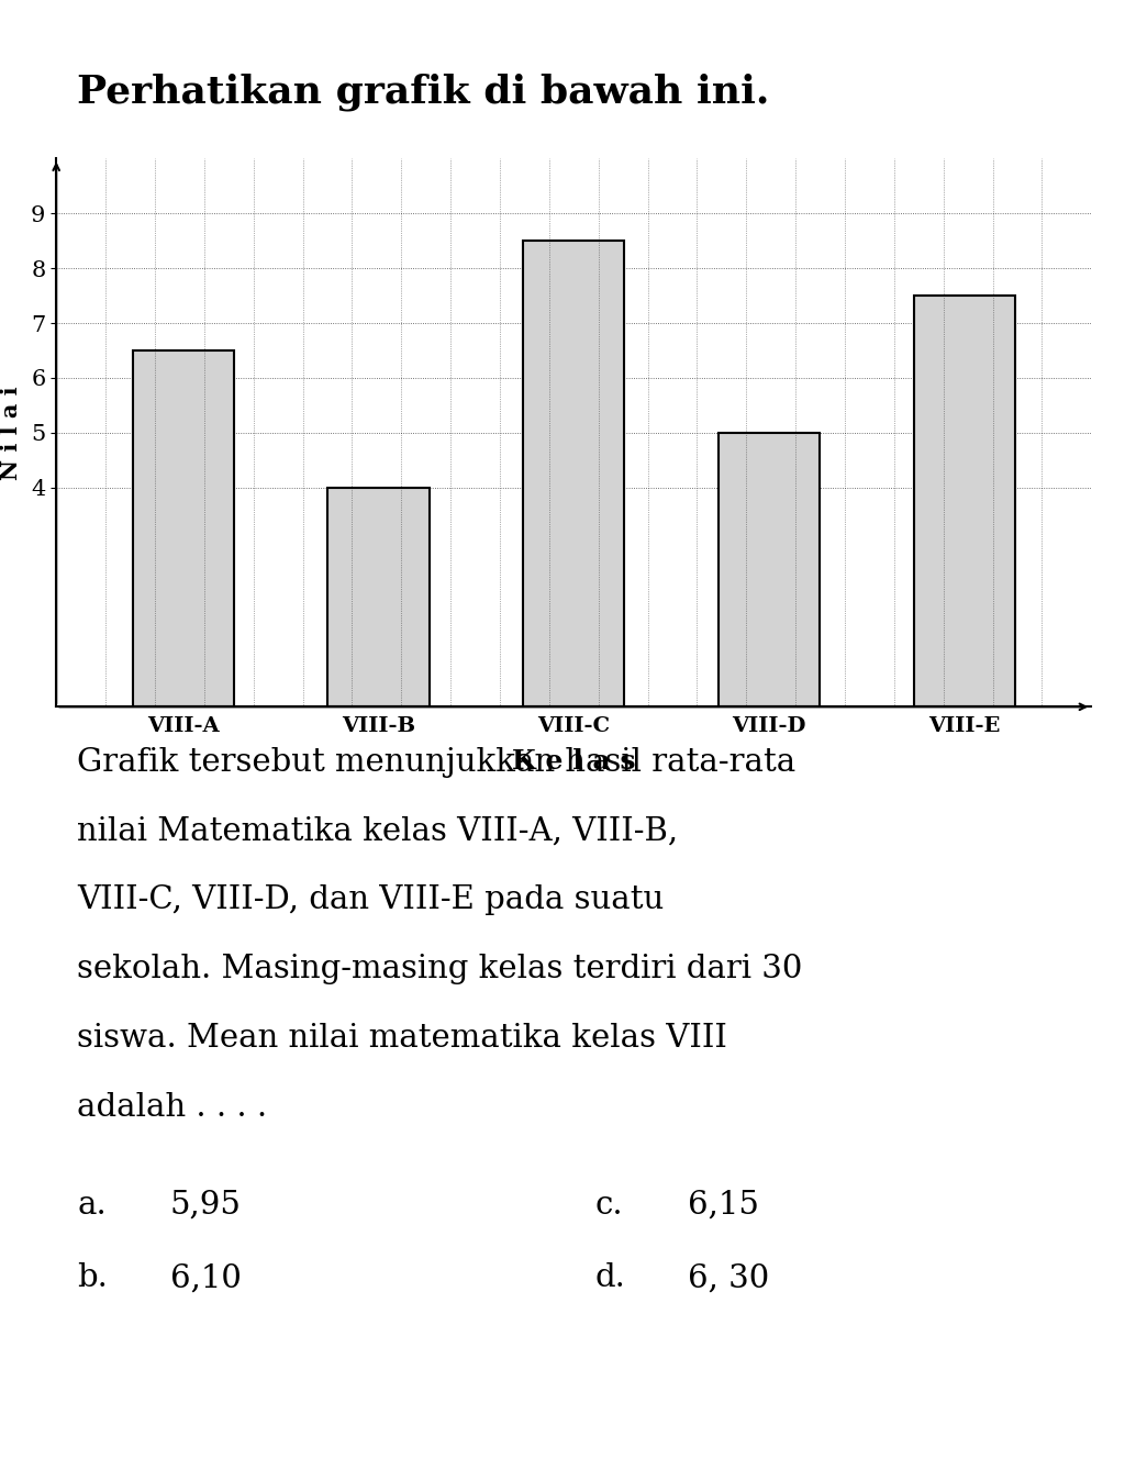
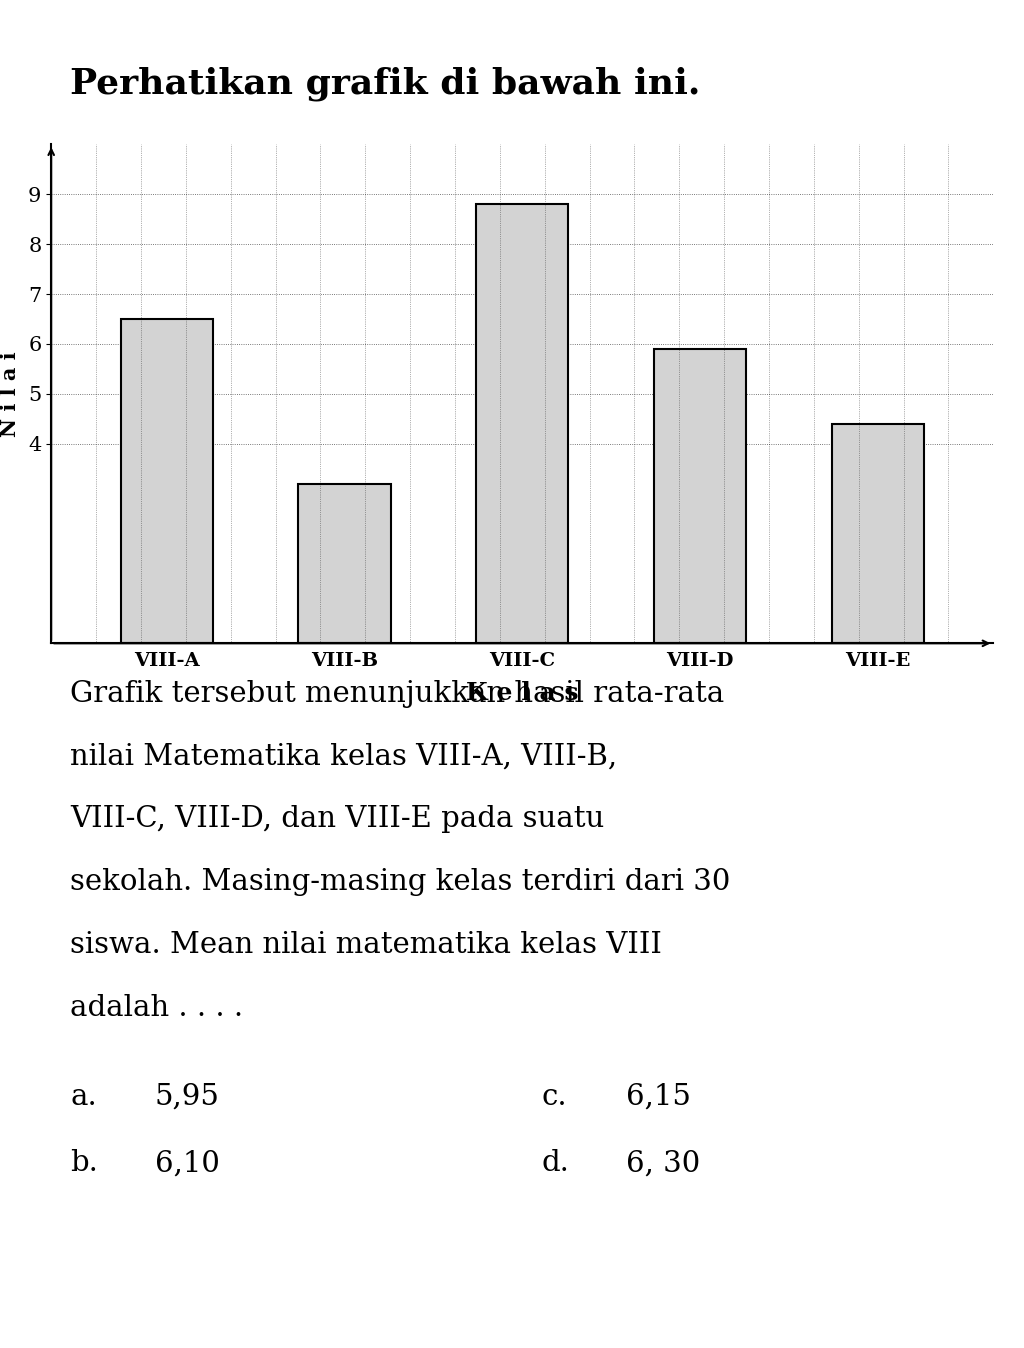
VIII-B: 4.0 -> 3.2
VIII-C: 8.5 -> 8.8
VIII-D: 5.0 -> 5.9
VIII-E: 7.5 -> 4.4
